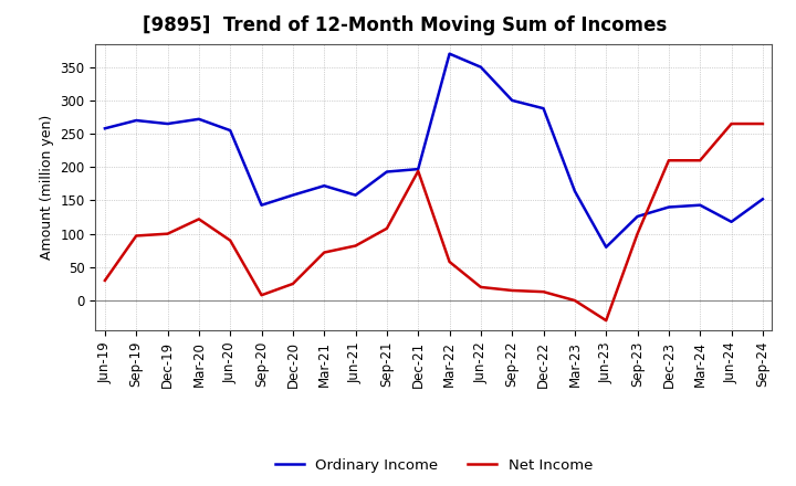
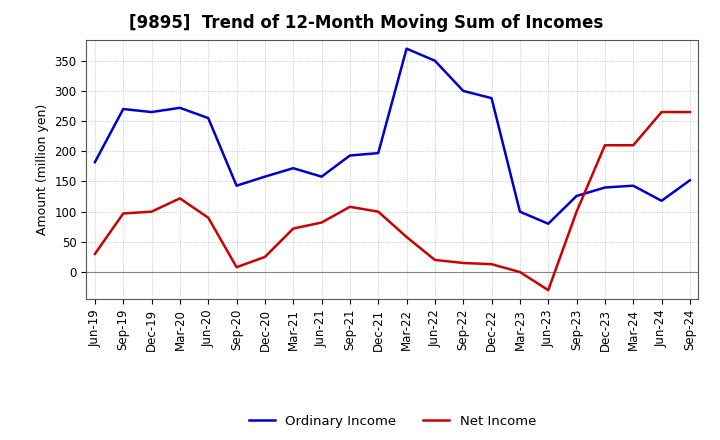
Ordinary Income/Jun-19: 258 -> 182
Net Income/Dec-21: 194 -> 100
Ordinary Income/Mar-23: 164 -> 100
